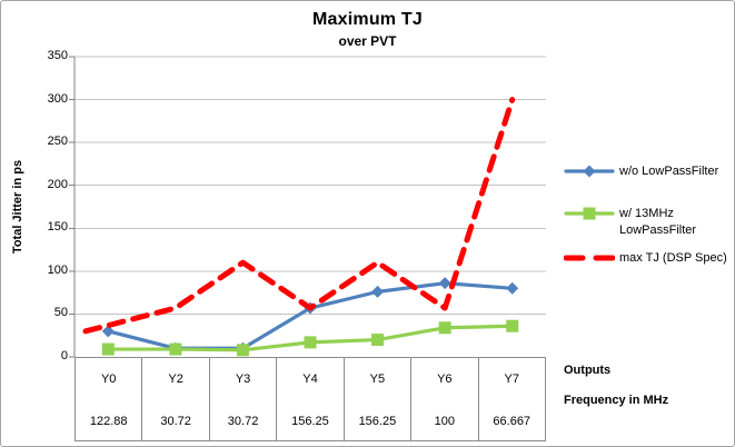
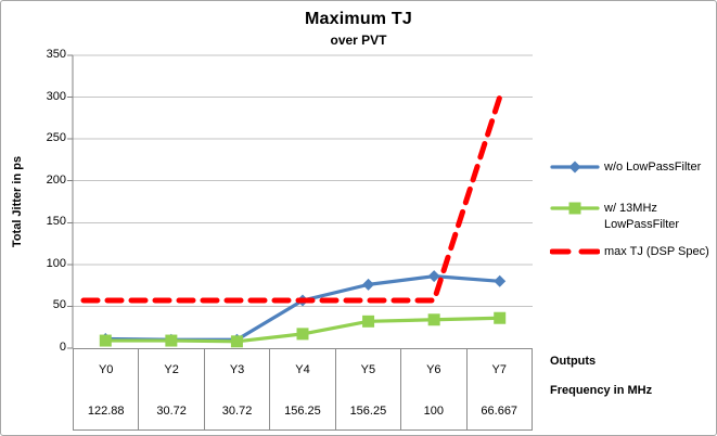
w/o LowPassFilter/Y0: 30 -> 10
max TJ (DSP Spec)/Y0: 30 -> 60
max TJ (DSP Spec)/Y3: 110 -> 60
w/ 13MHz LowPassFilter/Y5: 20 -> 30
max TJ (DSP Spec)/Y5: 110 -> 60
